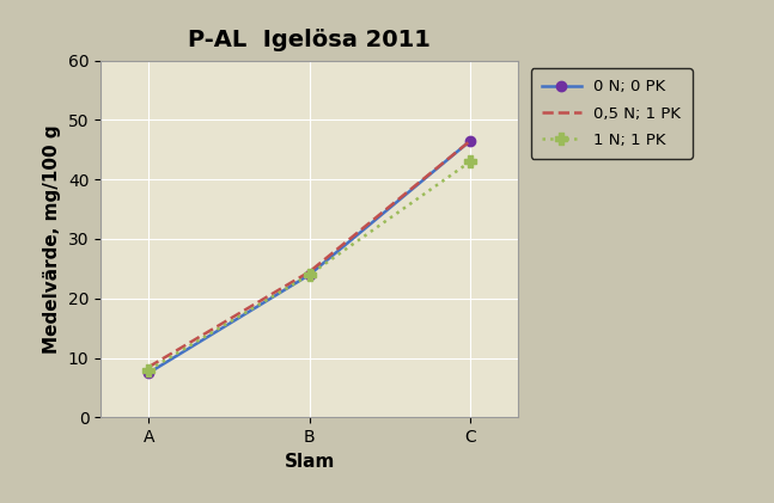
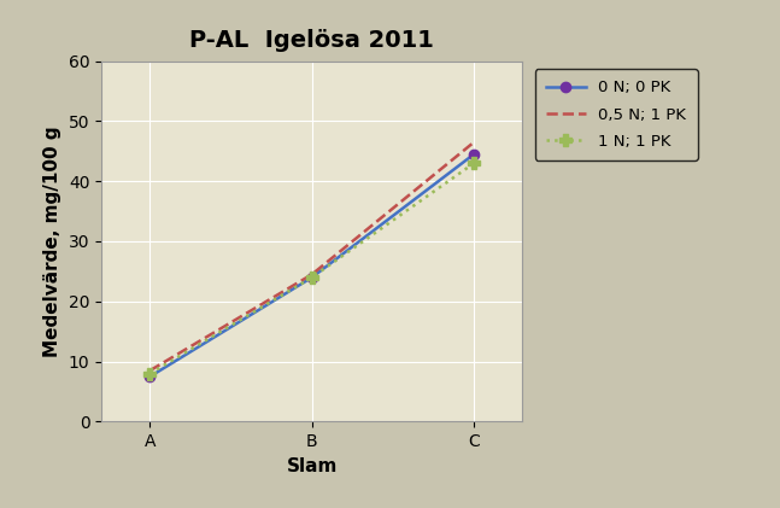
0 N; 0 PK/C: 46.5 -> 44.5
